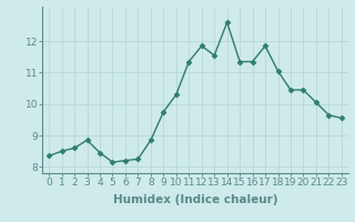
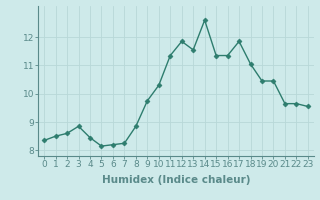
21: 10.05 -> 9.65
